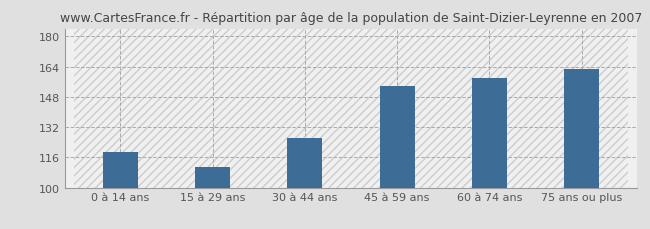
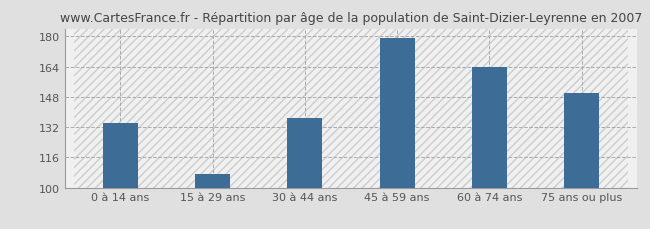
0 à 14 ans: 119 -> 134
15 à 29 ans: 111 -> 107
30 à 44 ans: 126 -> 137
45 à 59 ans: 154 -> 179
60 à 74 ans: 158 -> 164
75 ans ou plus: 163 -> 150
